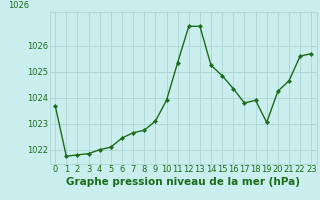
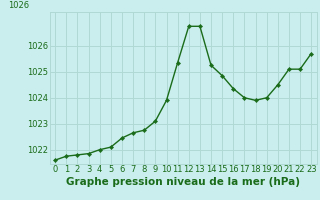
0: 1023.70 -> 1021.60
17: 1023.80 -> 1024.00
19: 1023.05 -> 1024.00
20: 1024.25 -> 1024.50
21: 1024.65 -> 1025.10
22: 1025.60 -> 1025.10
